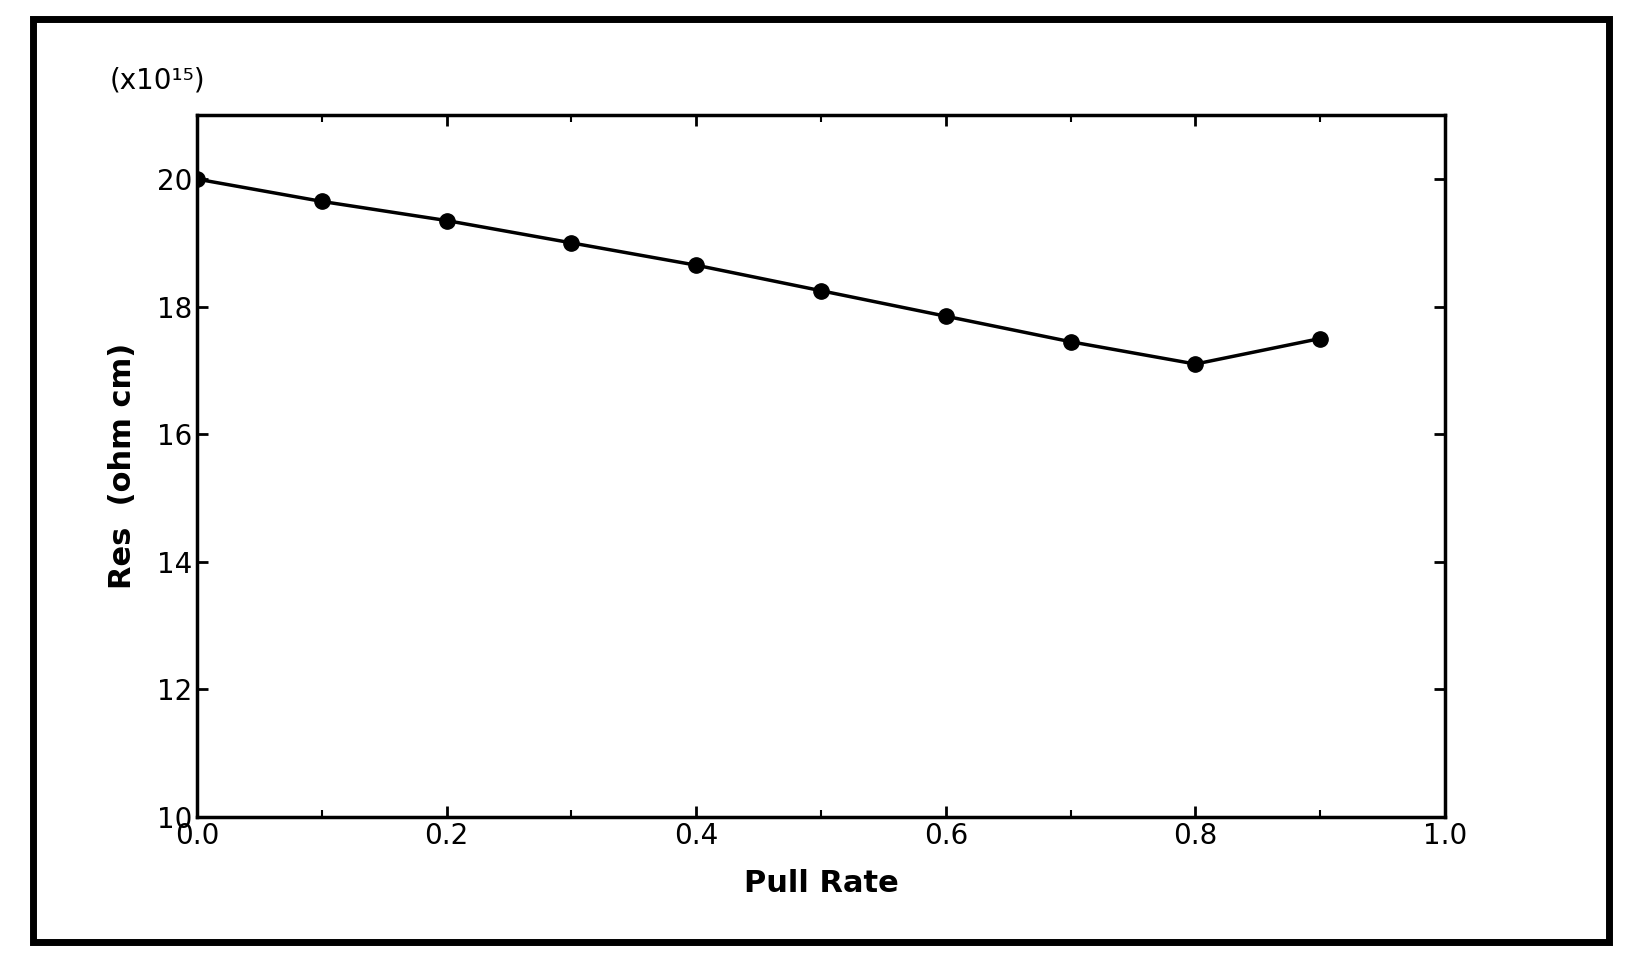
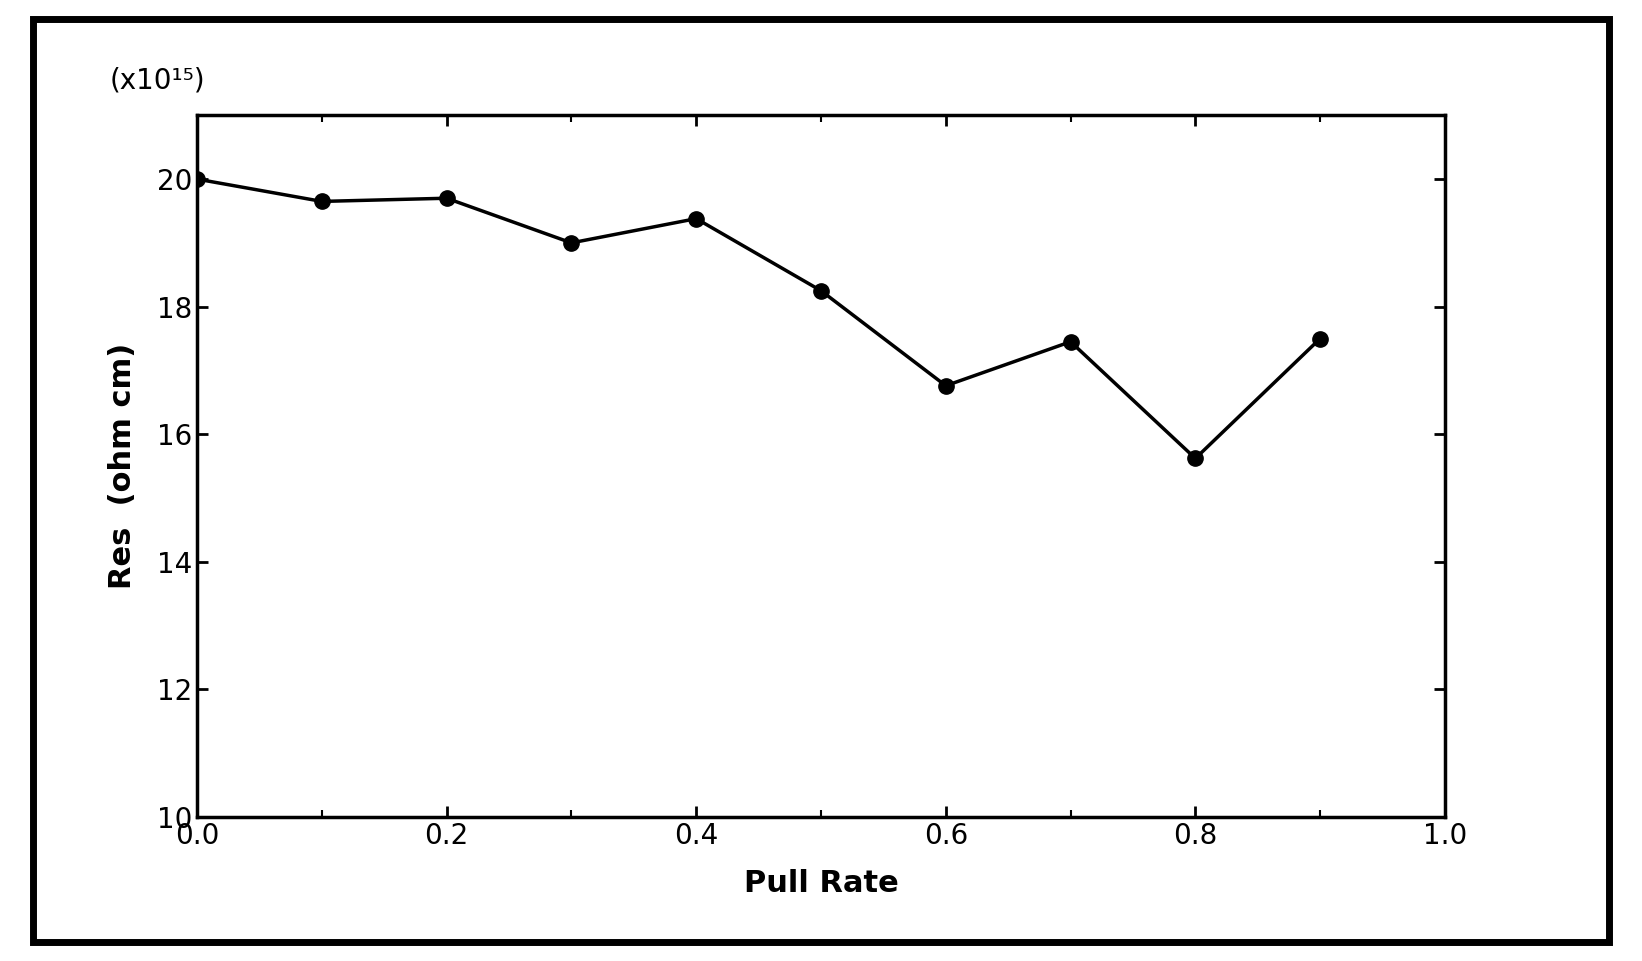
0.2: 19.35 -> 19.70
0.4: 18.65 -> 19.38
0.6: 17.85 -> 16.76
0.8: 17.10 -> 15.62
